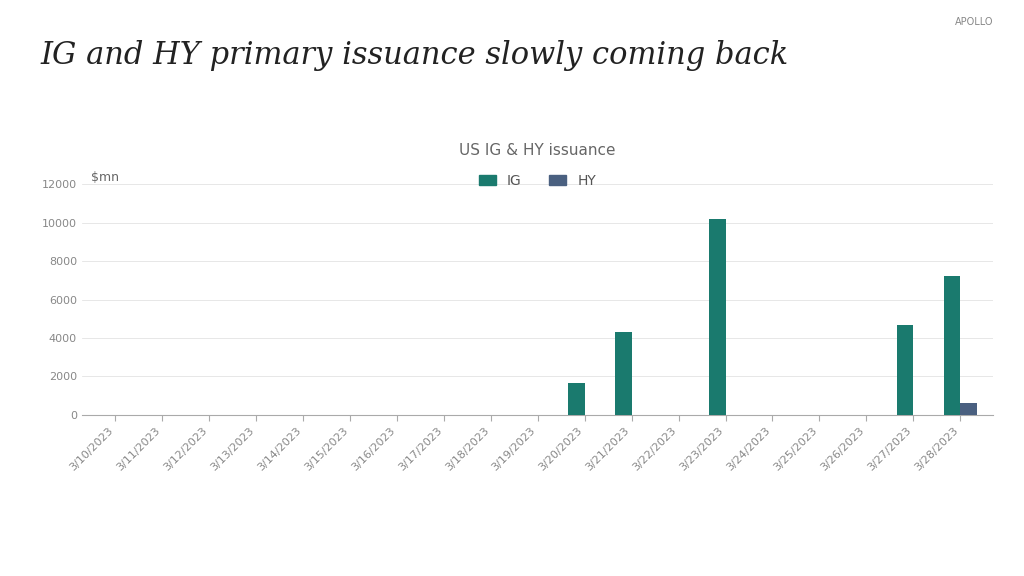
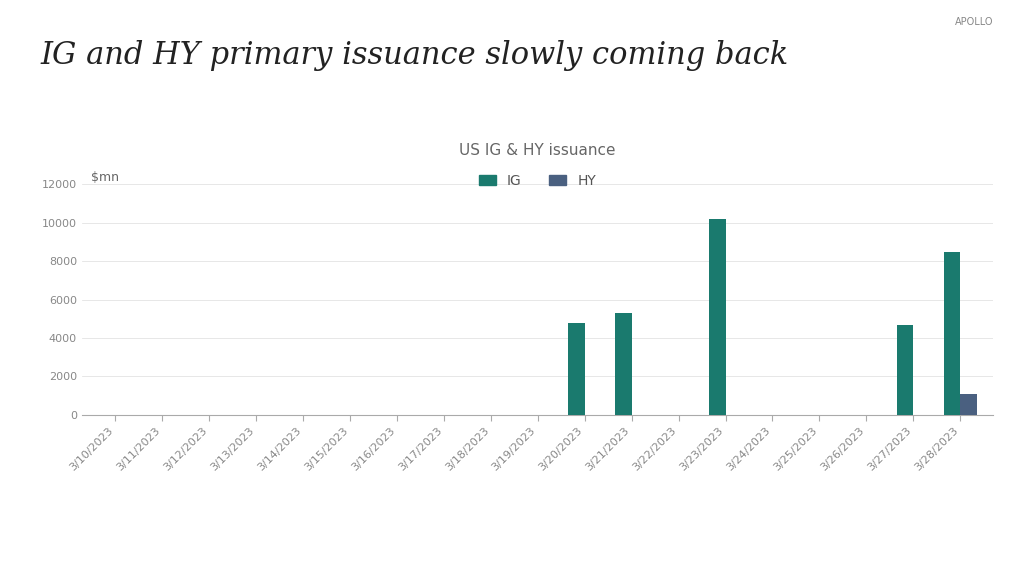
IG/3/20/2023: 1600 -> 4800
IG/3/21/2023: 4300 -> 5300
IG/3/28/2023: 7200 -> 8500
HY/3/28/2023: 600 -> 1100
